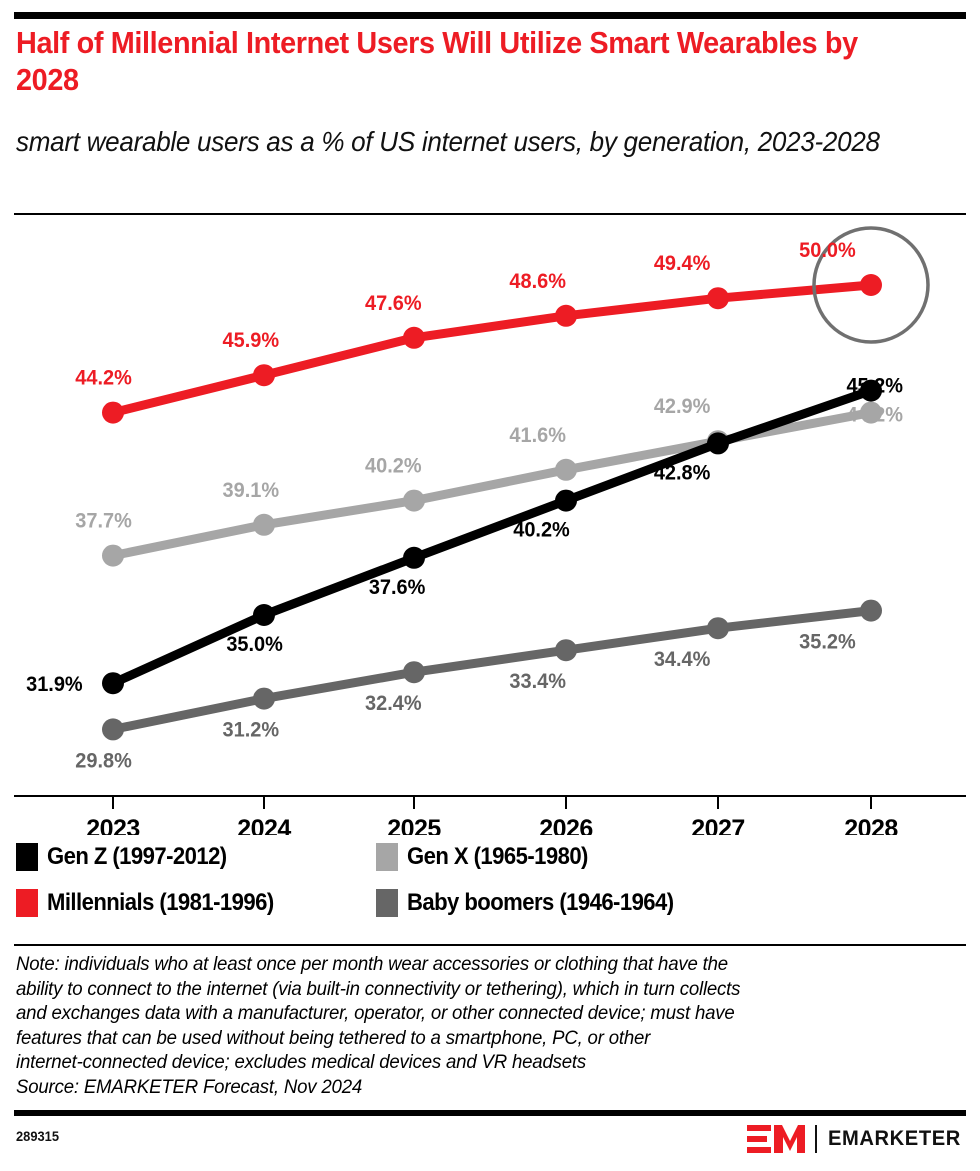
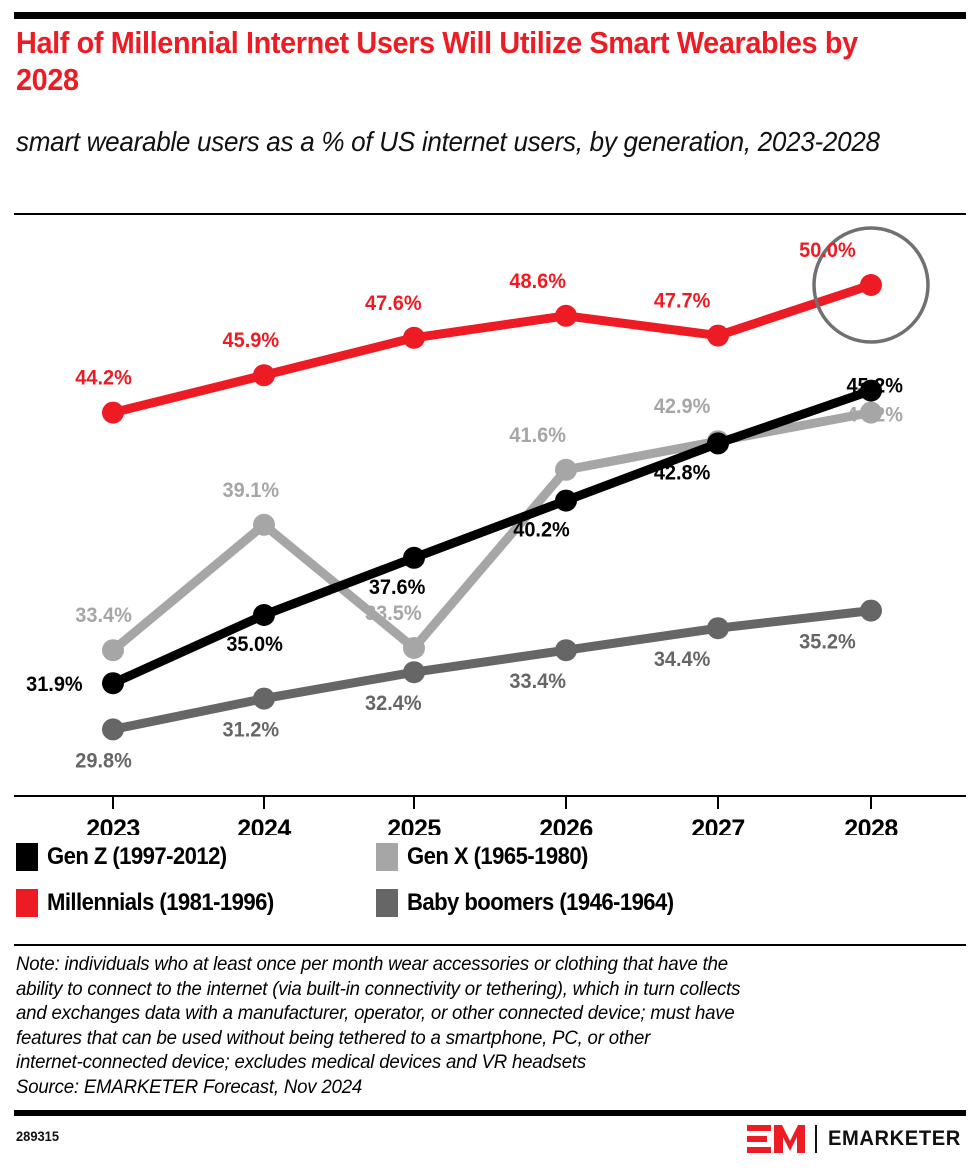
Gen X (1965-1980)/2023: 37.7% -> 33.4%
Gen X (1965-1980)/2025: 40.2% -> 33.5%
Millennials (1981-1996)/2027: 49.4% -> 47.7%
